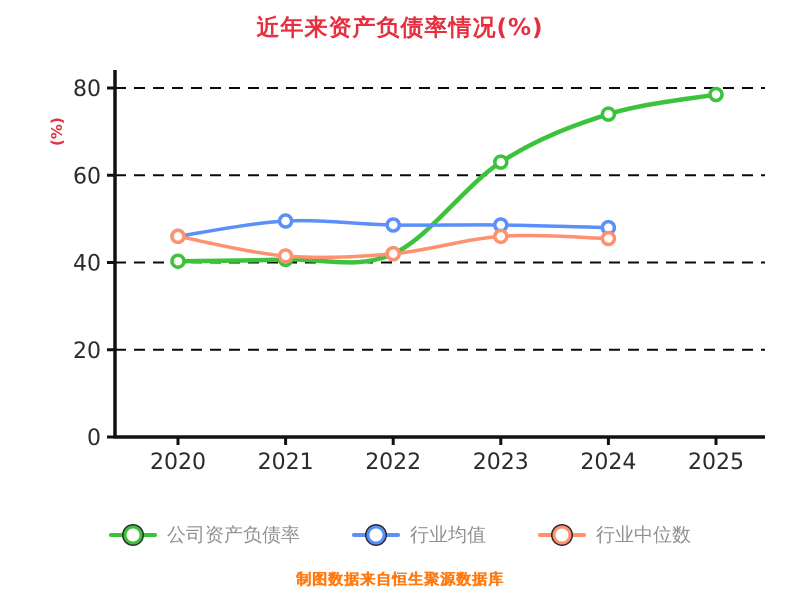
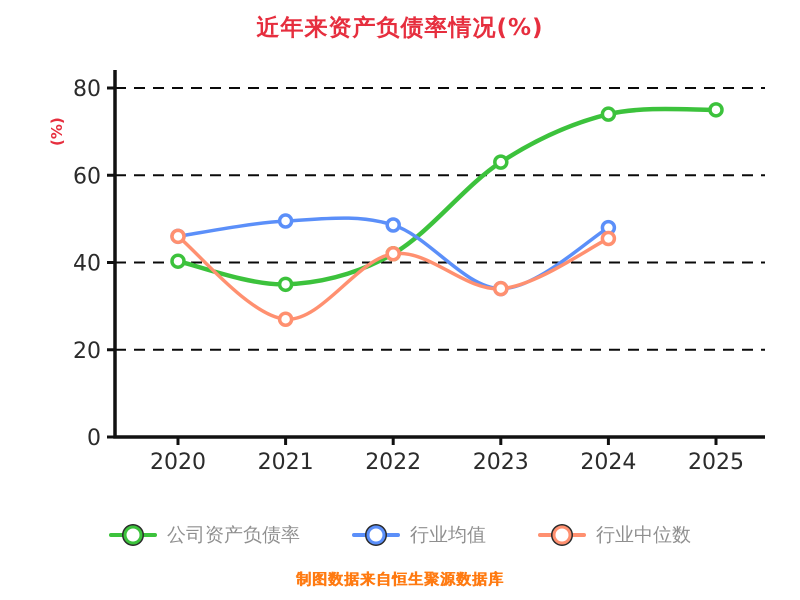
公司资产负债率/2021: 41 -> 35
行业中位数/2021: 42 -> 27
行业均值/2023: 49 -> 34
行业中位数/2023: 46 -> 34
公司资产负债率/2025: 78 -> 75
